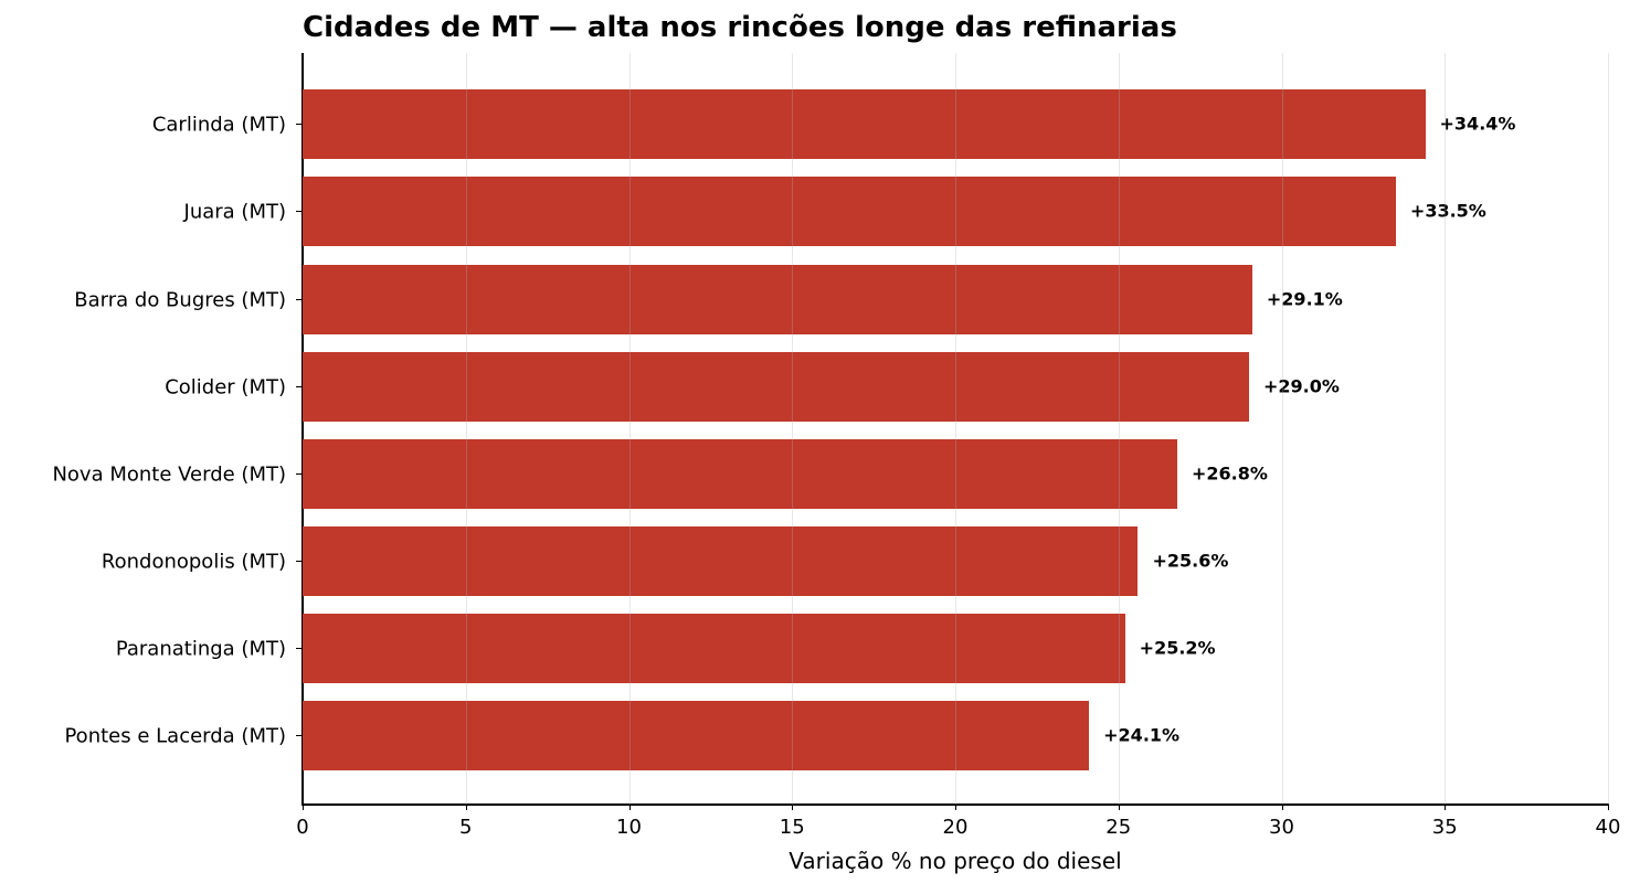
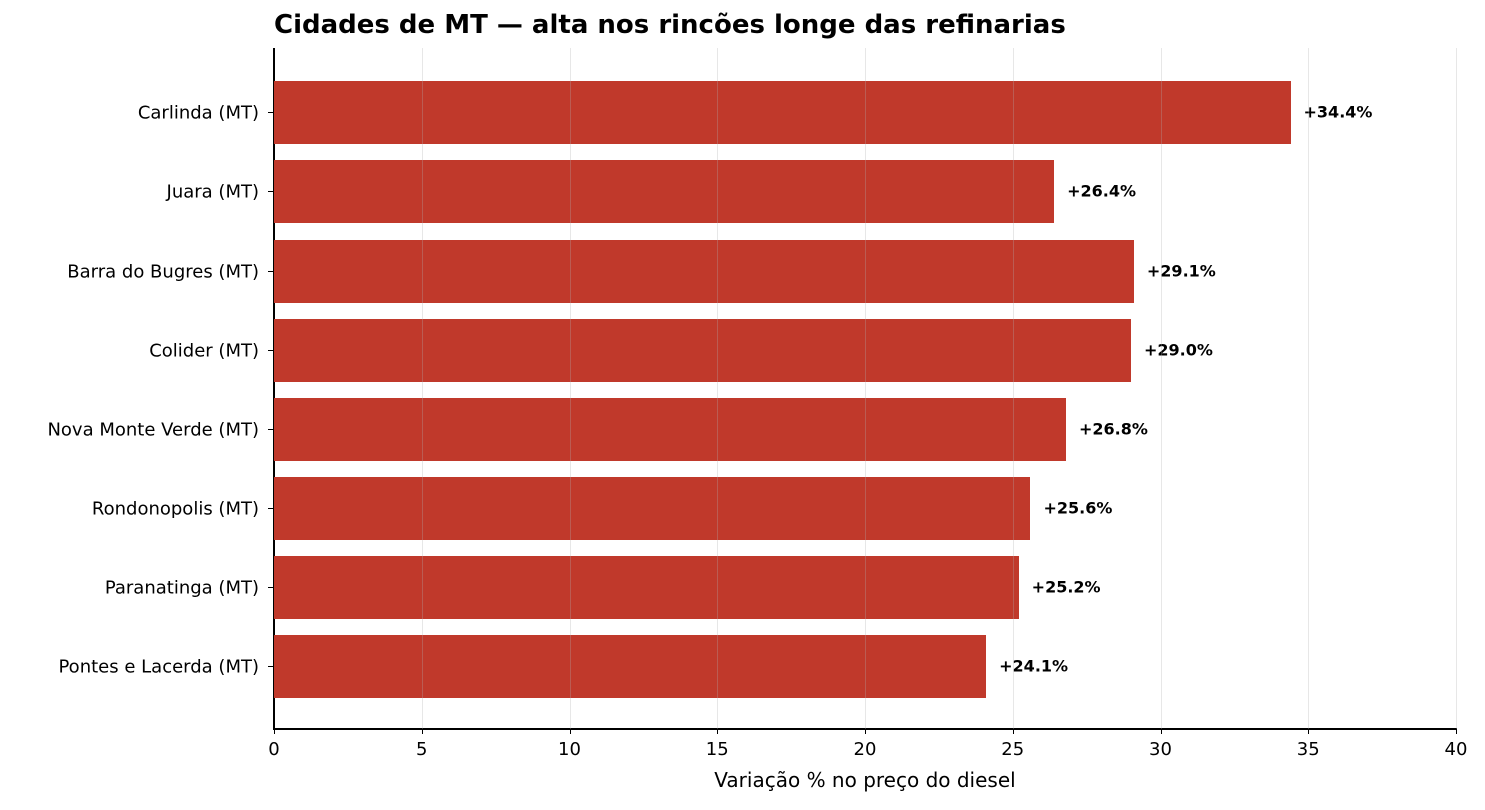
Juara (MT): +33.5% -> +26.4%
